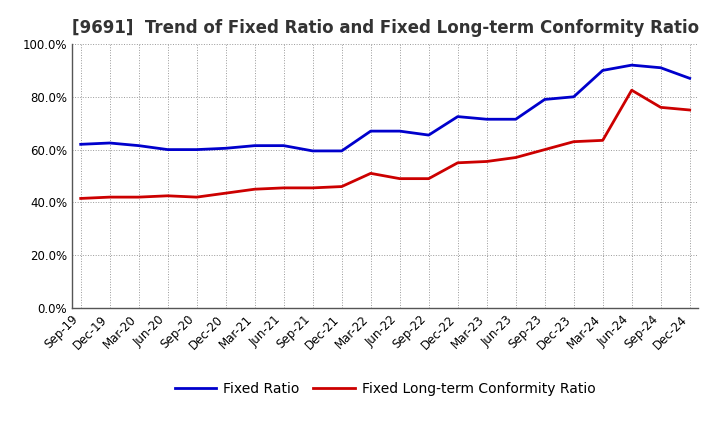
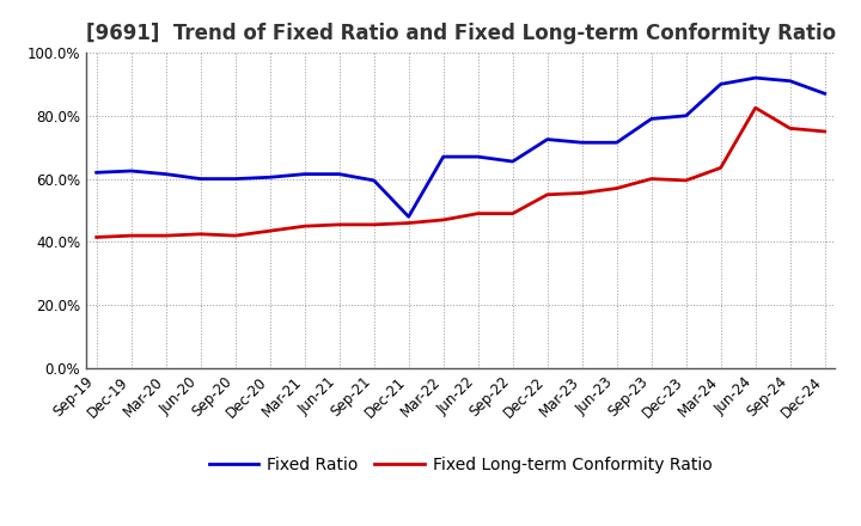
Fixed Ratio/Dec-21: 59.5% -> 48.0%
Fixed Long-term Conformity Ratio/Mar-22: 51.0% -> 47.0%
Fixed Long-term Conformity Ratio/Dec-23: 63.0% -> 59.5%
